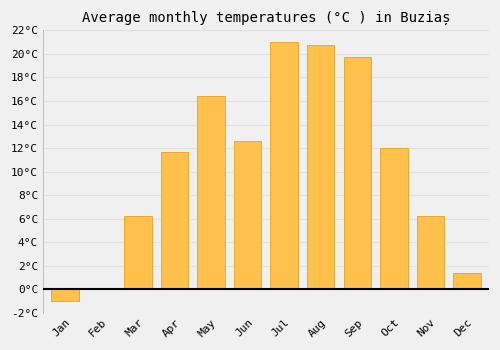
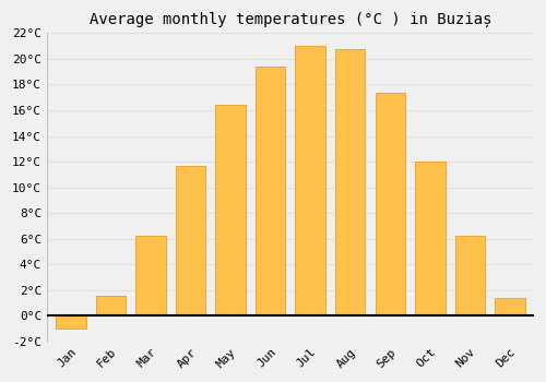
Feb: 0.1°C -> 1.5°C
Jun: 12.6°C -> 19.4°C
Sep: 19.7°C -> 17.4°C
